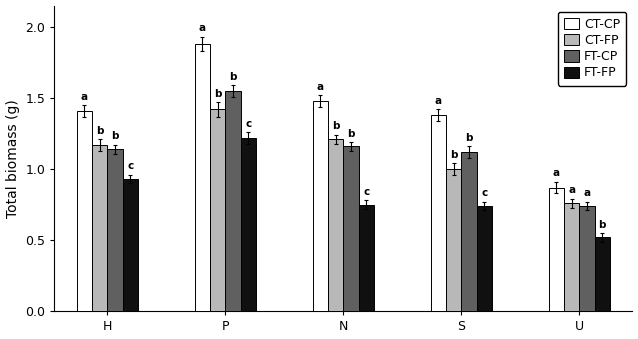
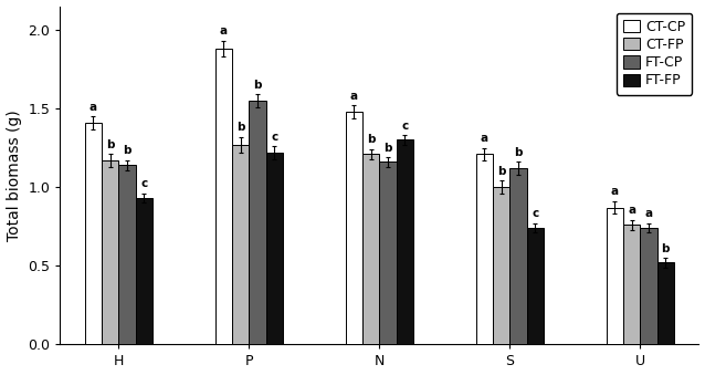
CT-FP/P: 1.42 -> 1.27
FT-FP/N: 0.75 -> 1.30
CT-CP/S: 1.38 -> 1.21
